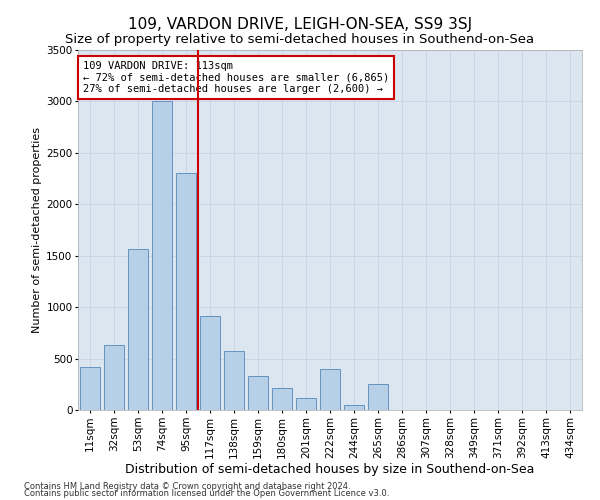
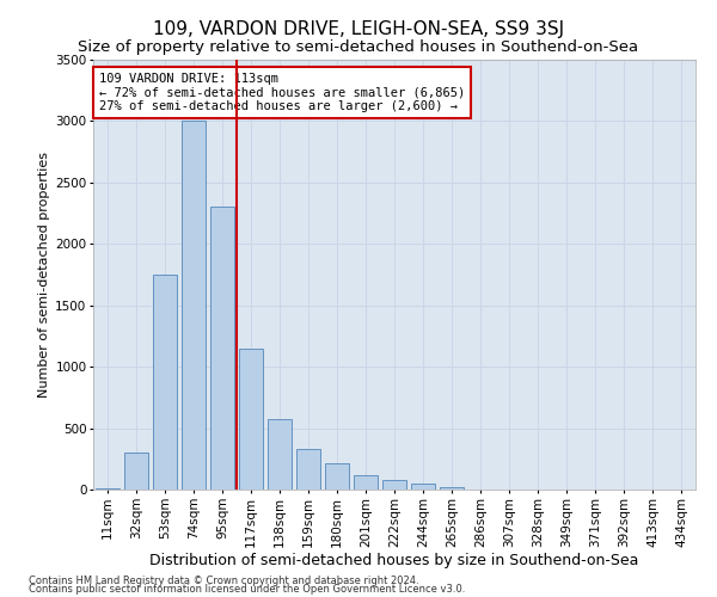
11sqm: 420 -> 0
32sqm: 630 -> 300
53sqm: 1570 -> 1750
117sqm: 910 -> 1150
222sqm: 400 -> 80
265sqm: 250 -> 20
